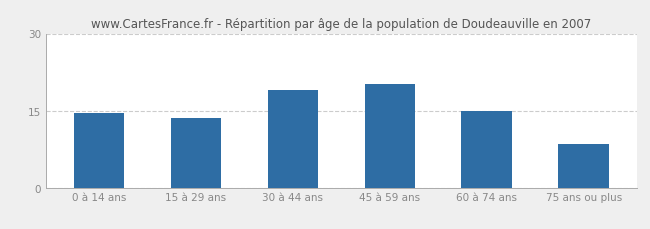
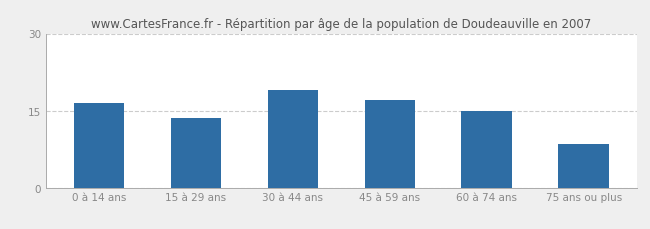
0 à 14 ans: 14.6 -> 16.5
45 à 59 ans: 20.2 -> 17.0
